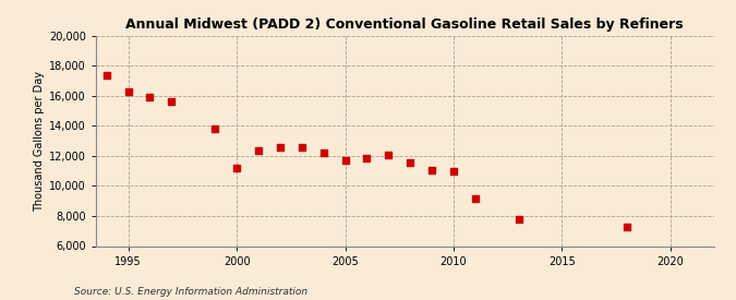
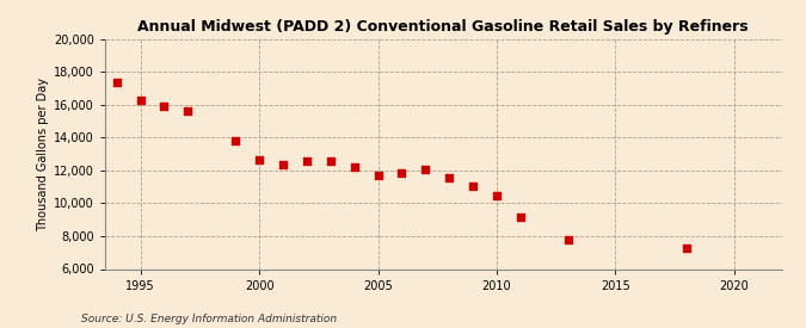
2000: 11,200 -> 12,600
2010: 11,000 -> 10,500
